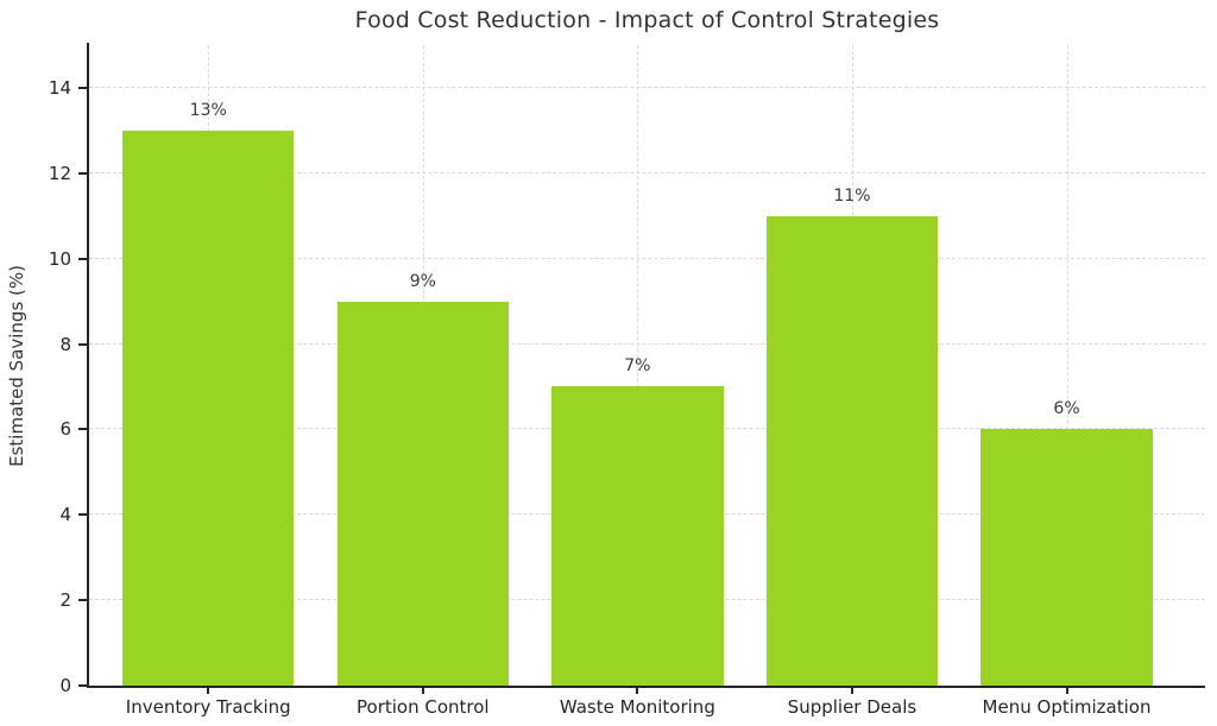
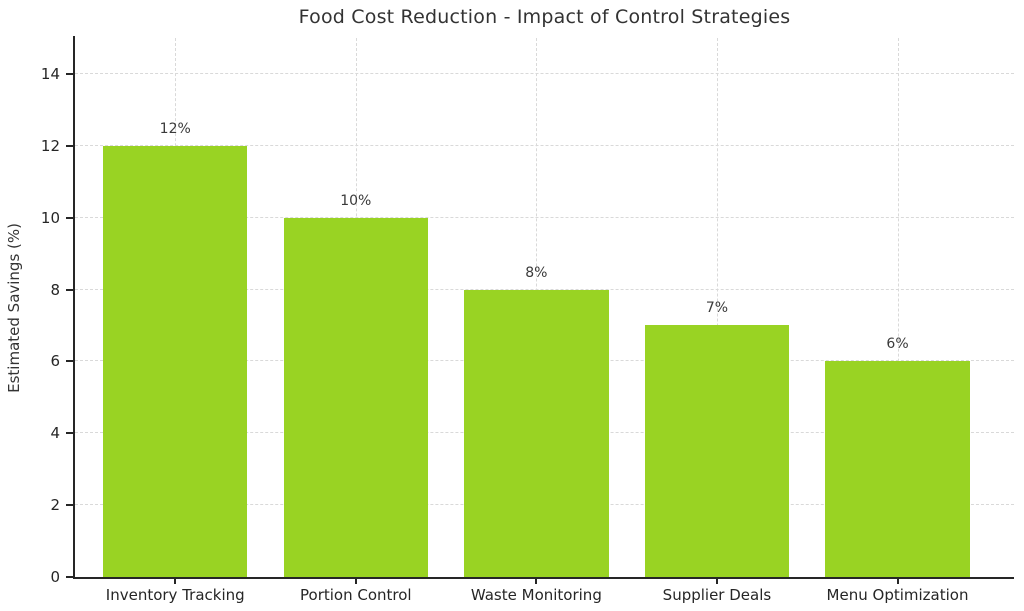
Inventory Tracking: 13% -> 12%
Portion Control: 9% -> 10%
Waste Monitoring: 7% -> 8%
Supplier Deals: 11% -> 7%
